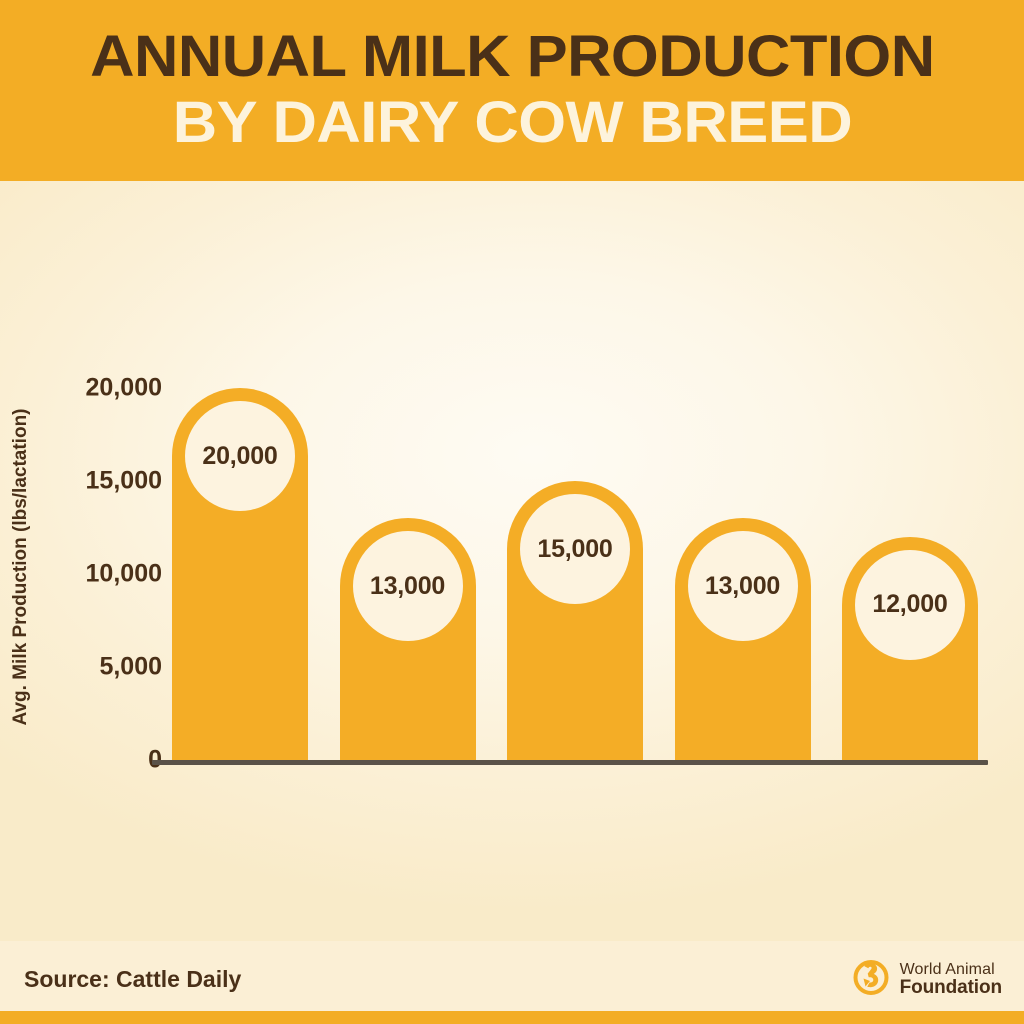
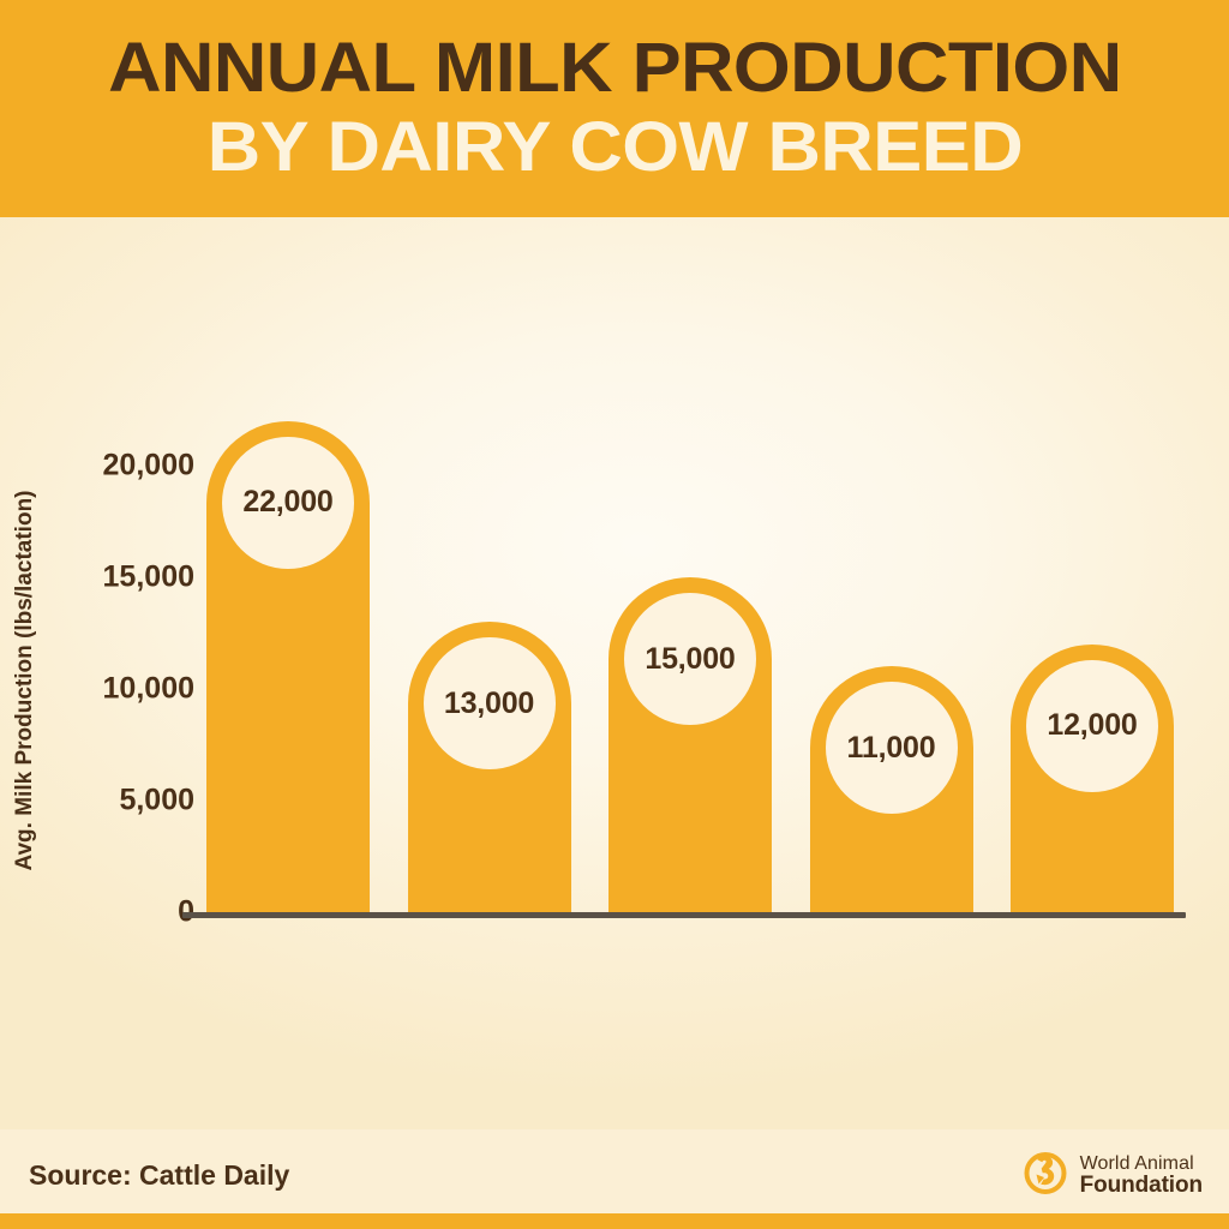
Holstein Friesian: 20,000 -> 22,000
Guernsey: 13,000 -> 11,000
